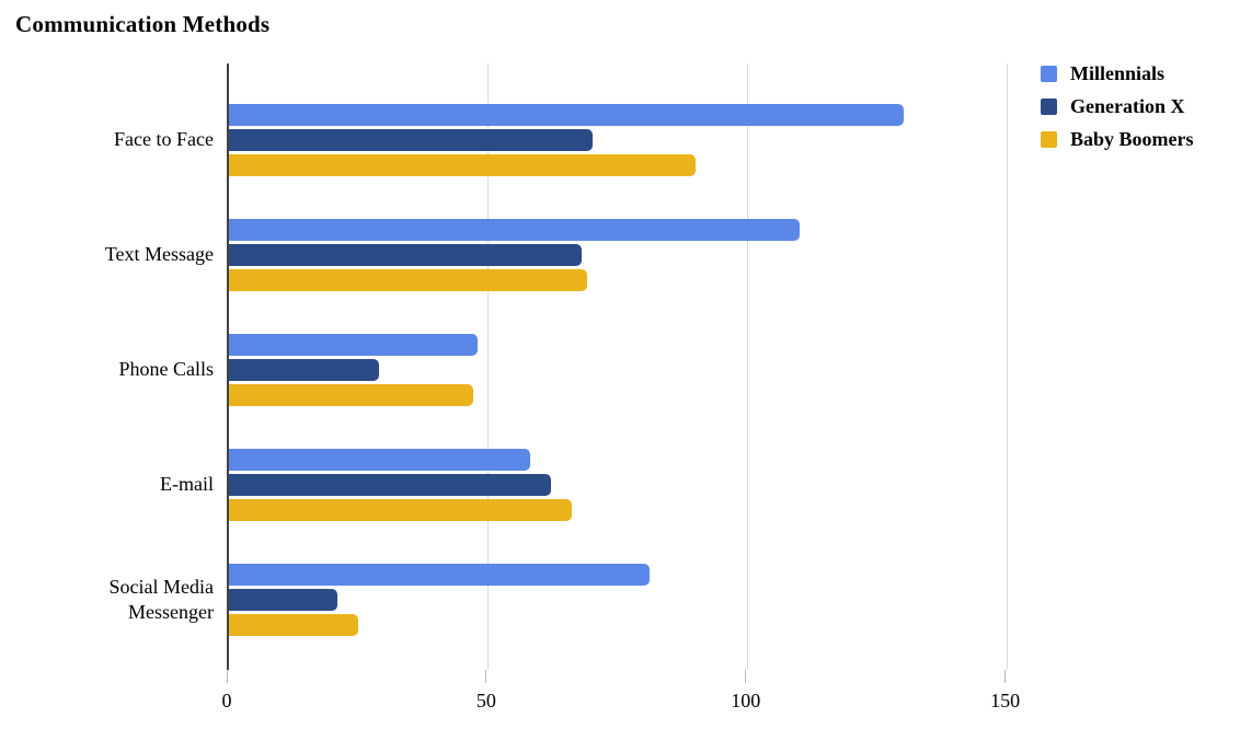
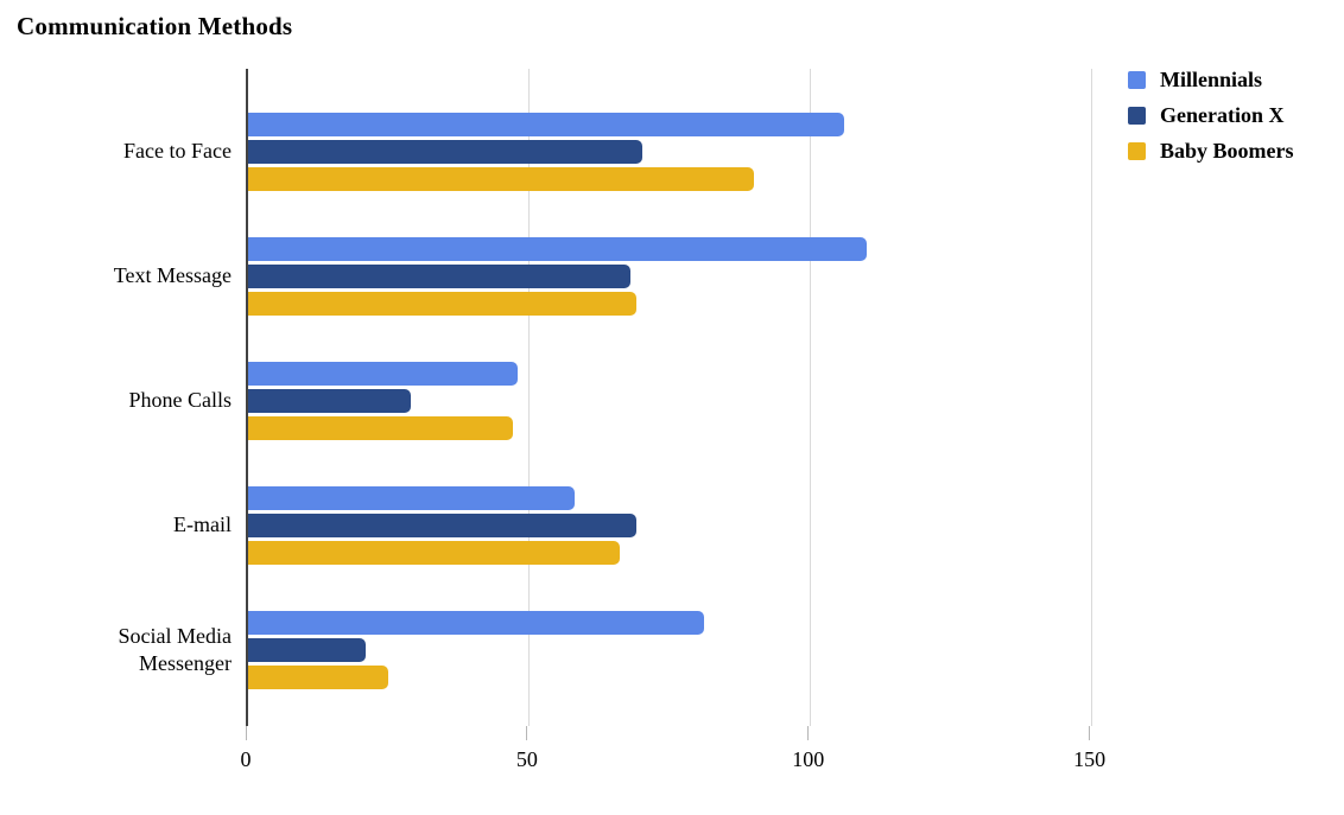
Millennials/Face to Face: 130 -> 106
Generation X/E-mail: 62 -> 69
